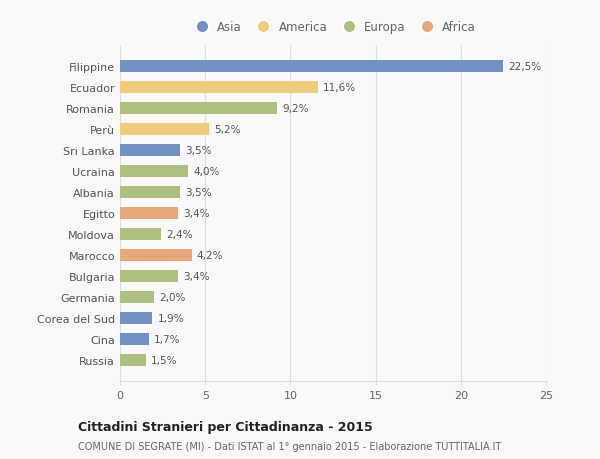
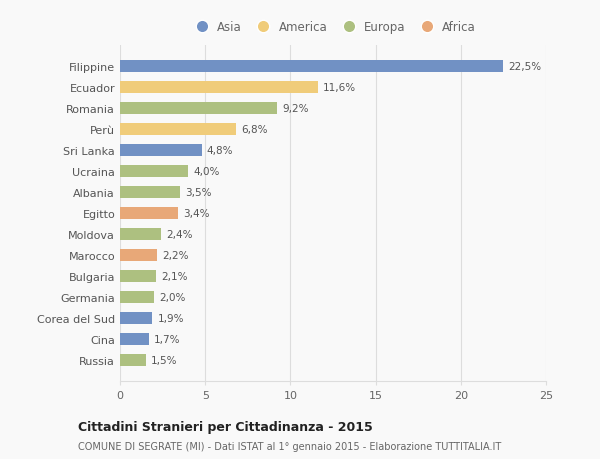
Perù: 5,2% -> 6,8%
Sri Lanka: 3,5% -> 4,8%
Marocco: 4,2% -> 2,2%
Bulgaria: 3,4% -> 2,1%
